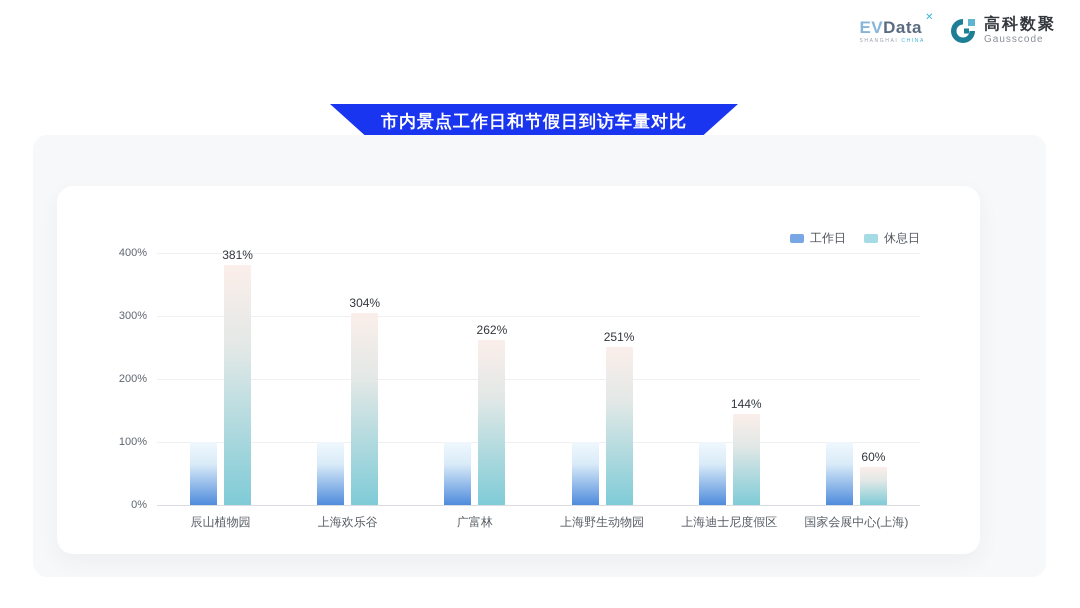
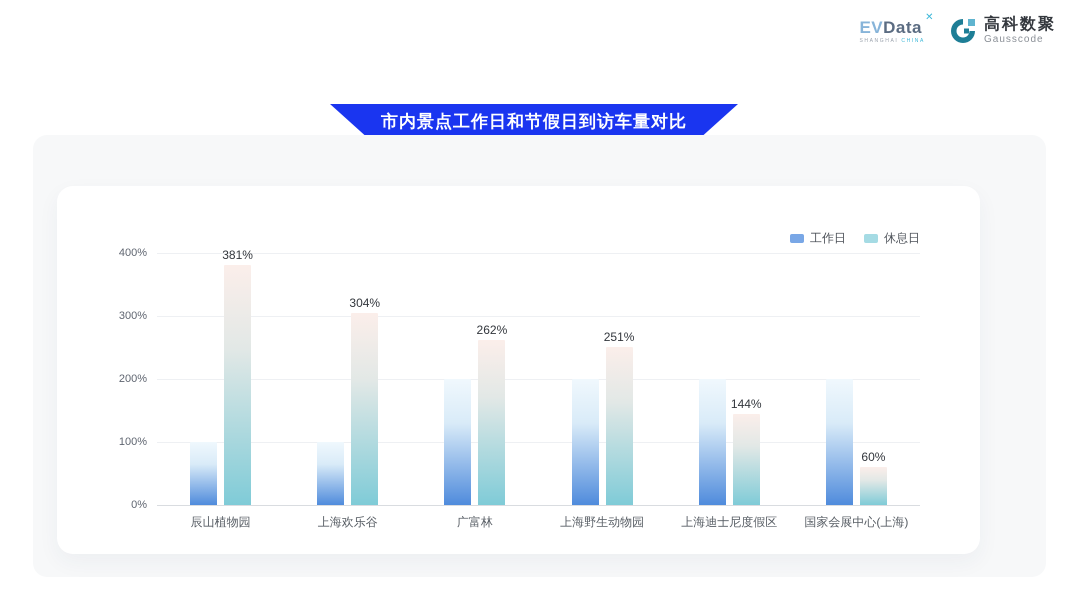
工作日/广富林: 100% -> 200%
工作日/上海野生动物园: 100% -> 200%
工作日/上海迪士尼度假区: 100% -> 200%
工作日/国家会展中心(上海): 100% -> 200%
